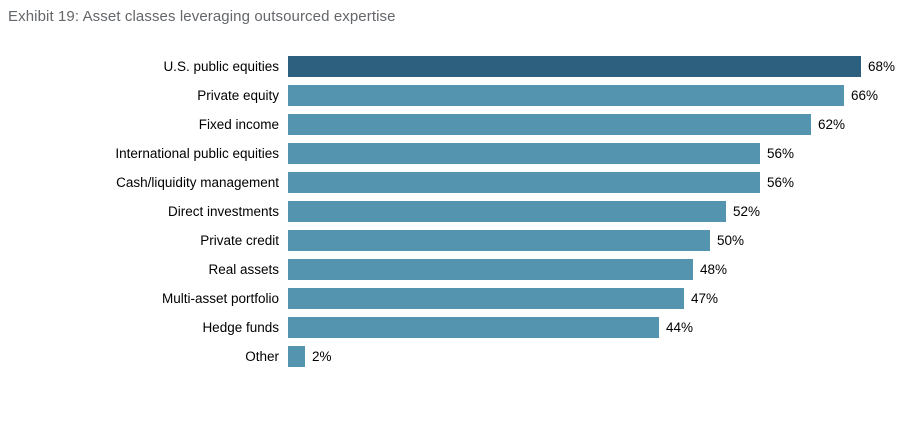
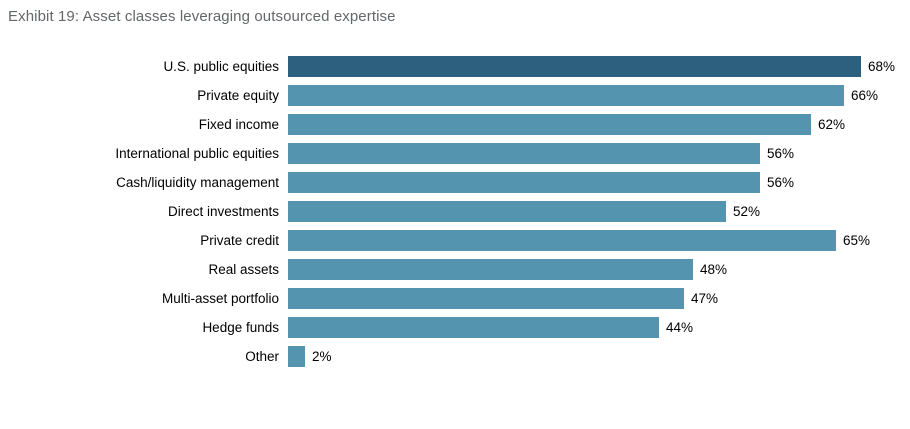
Private credit: 50% -> 65%
